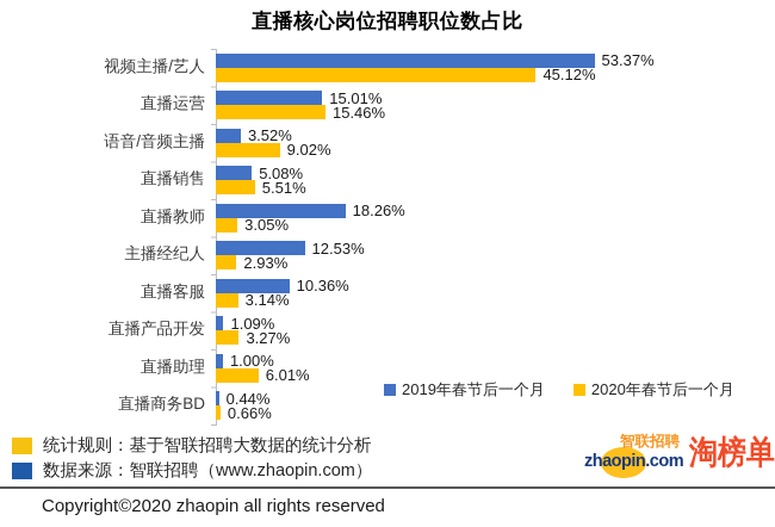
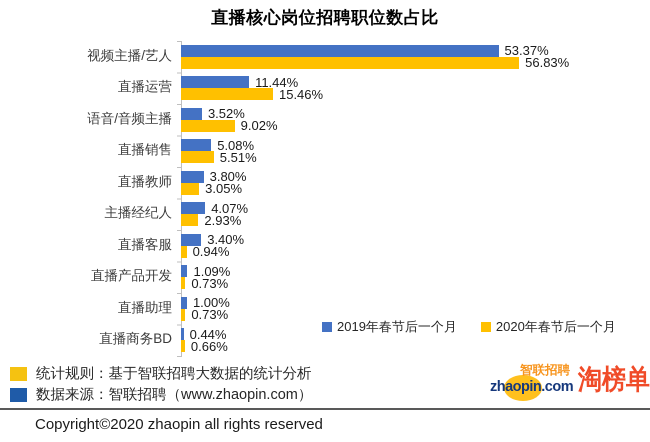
2020年春节后一个月/视频主播/艺人: 45.12% -> 56.83%
2019年春节后一个月/直播运营: 15.01% -> 11.44%
2019年春节后一个月/直播教师: 18.26% -> 3.80%
2019年春节后一个月/主播经纪人: 12.53% -> 4.07%
2019年春节后一个月/直播客服: 10.36% -> 3.40%
2020年春节后一个月/直播客服: 3.14% -> 0.94%
2020年春节后一个月/直播产品开发: 3.27% -> 0.73%
2020年春节后一个月/直播助理: 6.01% -> 0.73%
